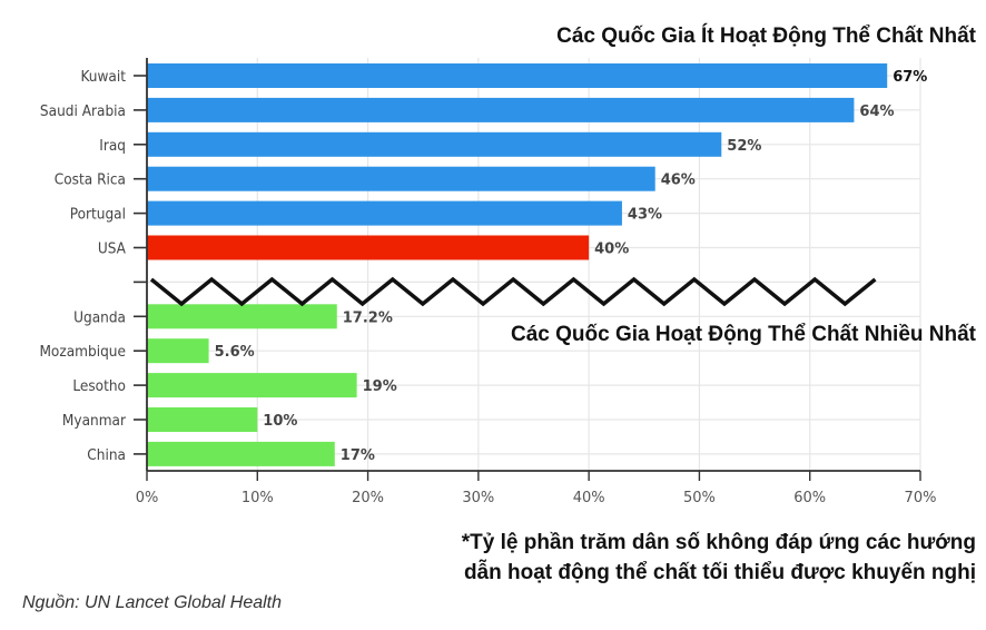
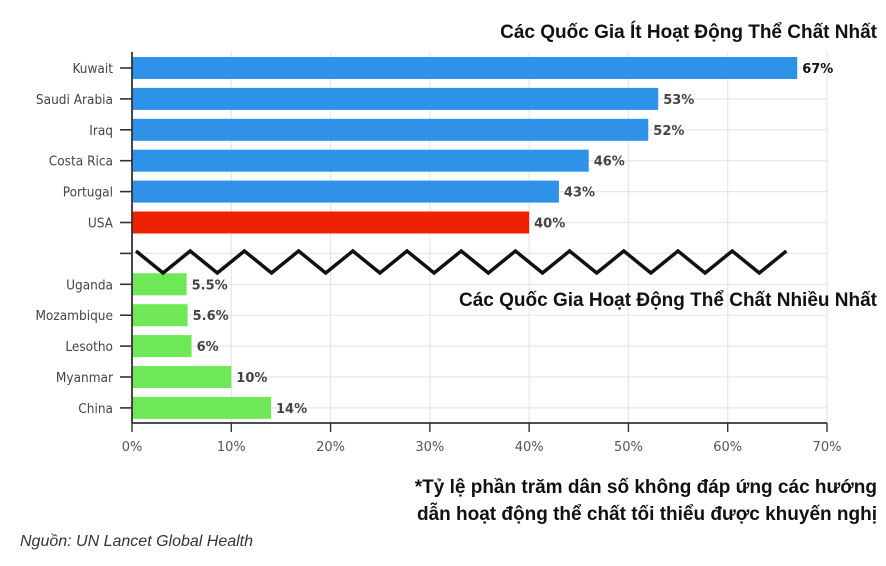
Saudi Arabia: 64% -> 53%
Uganda: 17.2% -> 5.5%
Lesotho: 19% -> 6%
China: 17% -> 14%
